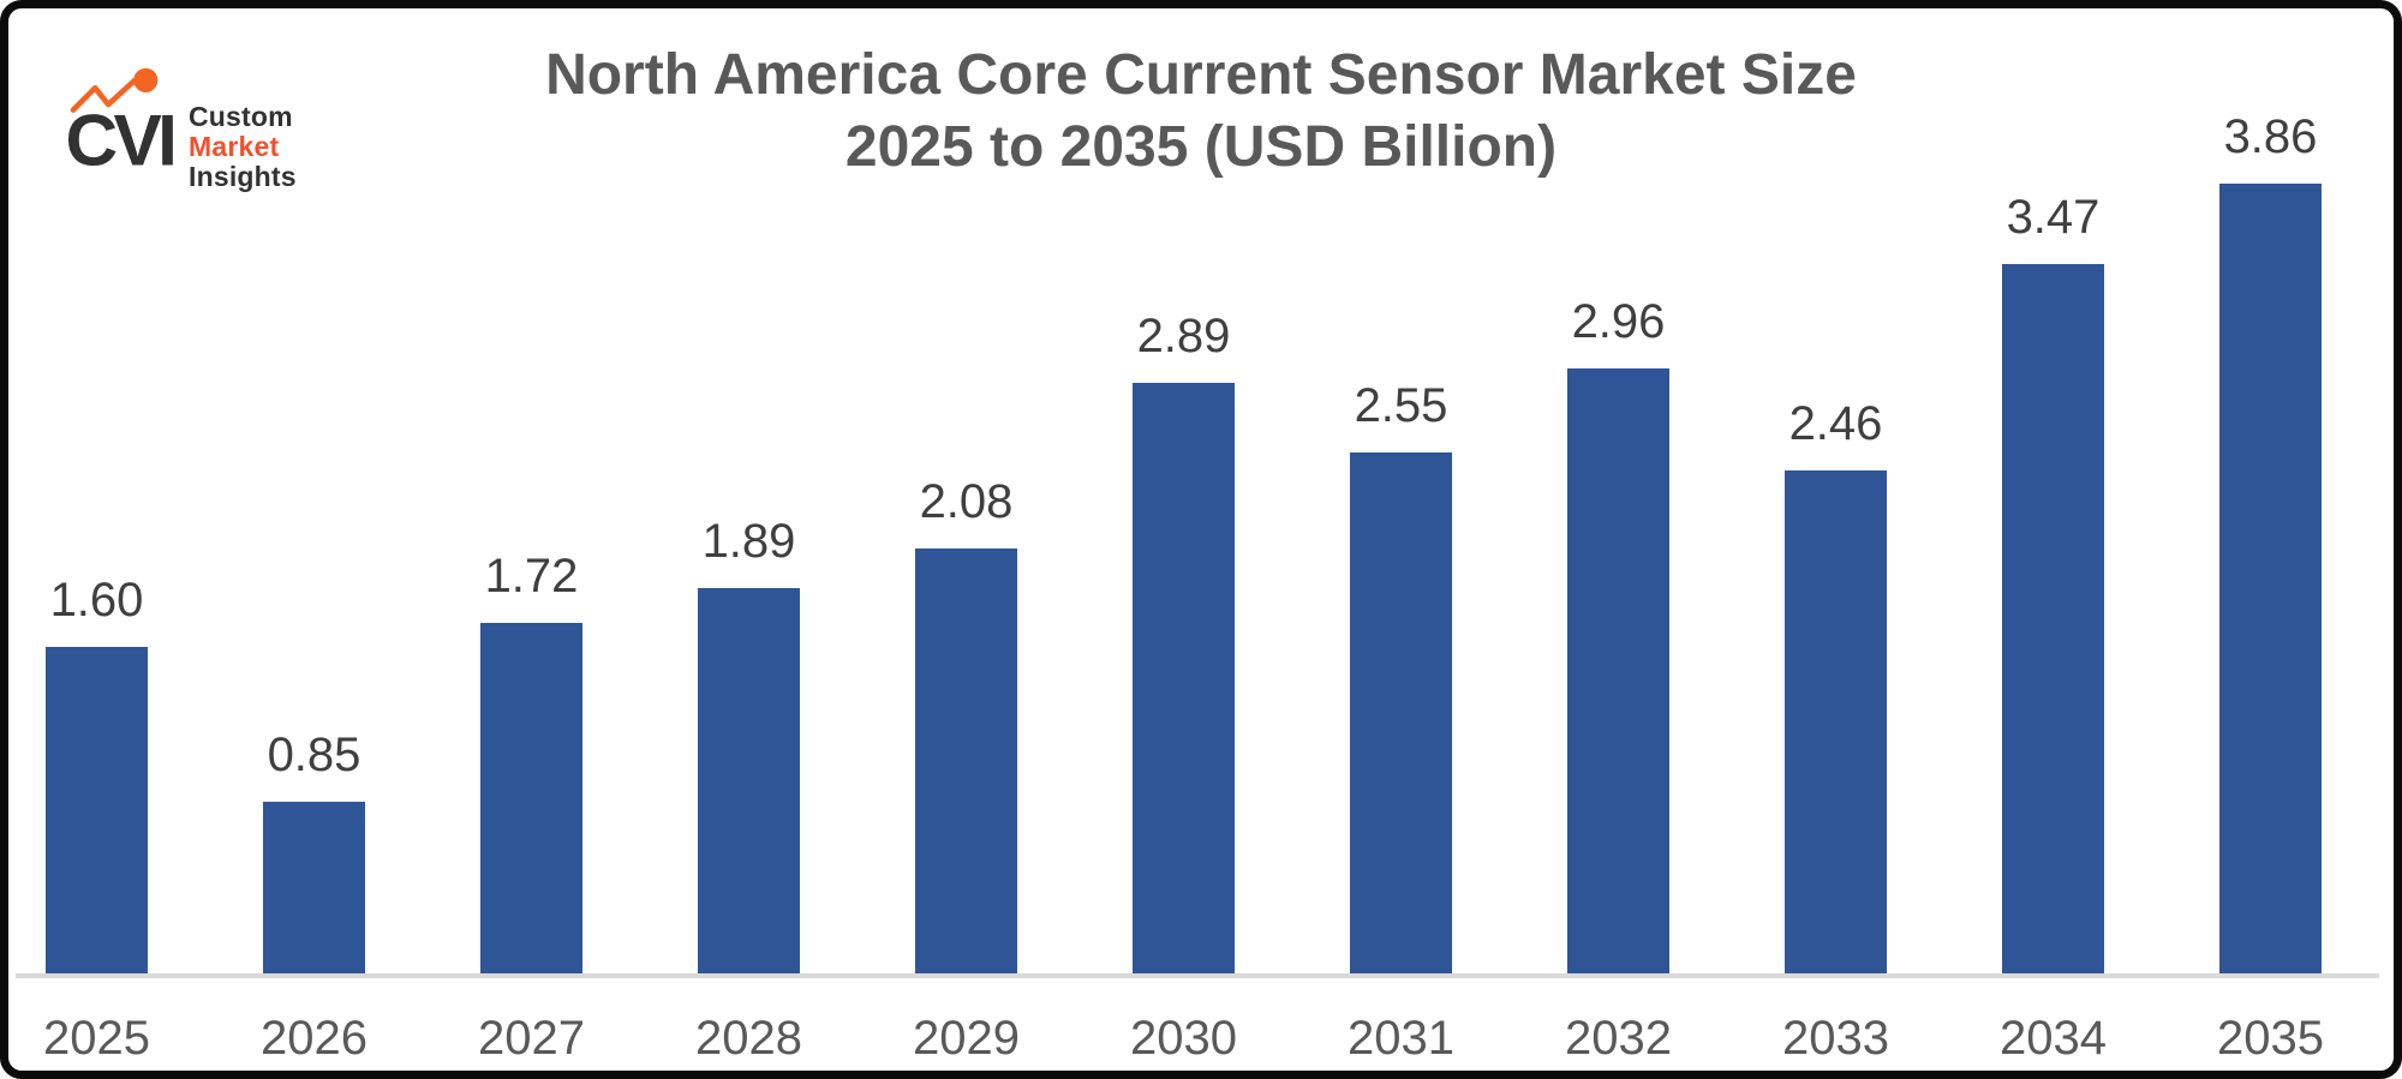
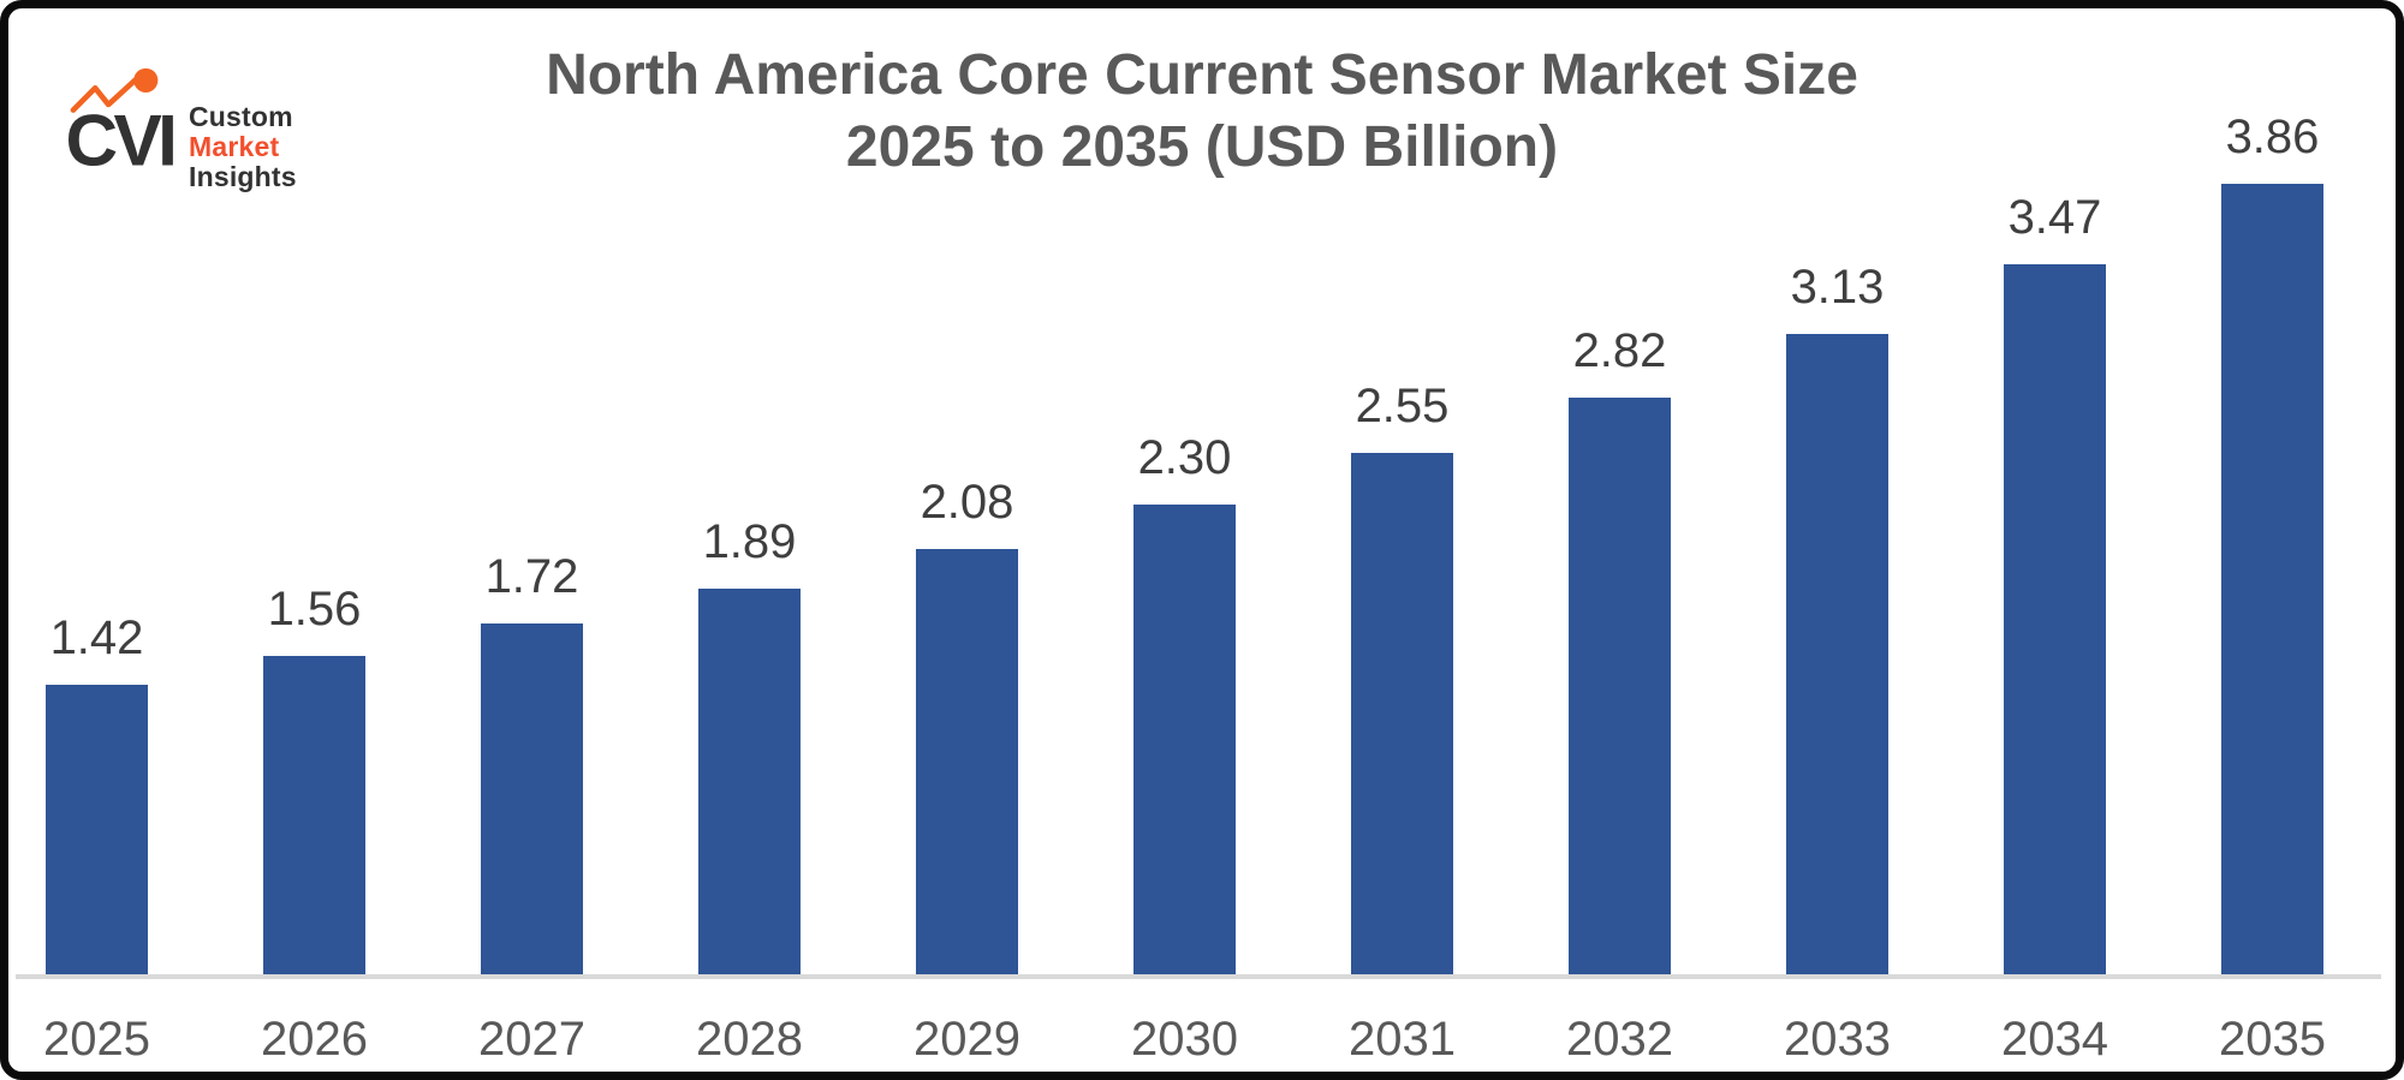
2025: 1.60 -> 1.42
2026: 0.85 -> 1.56
2030: 2.89 -> 2.30
2032: 2.96 -> 2.82
2033: 2.46 -> 3.13
